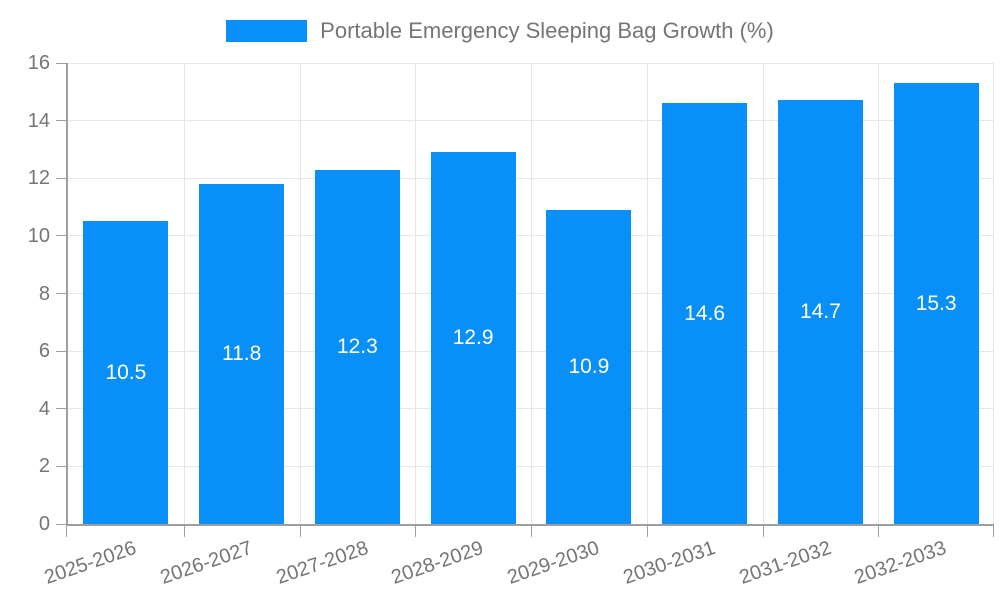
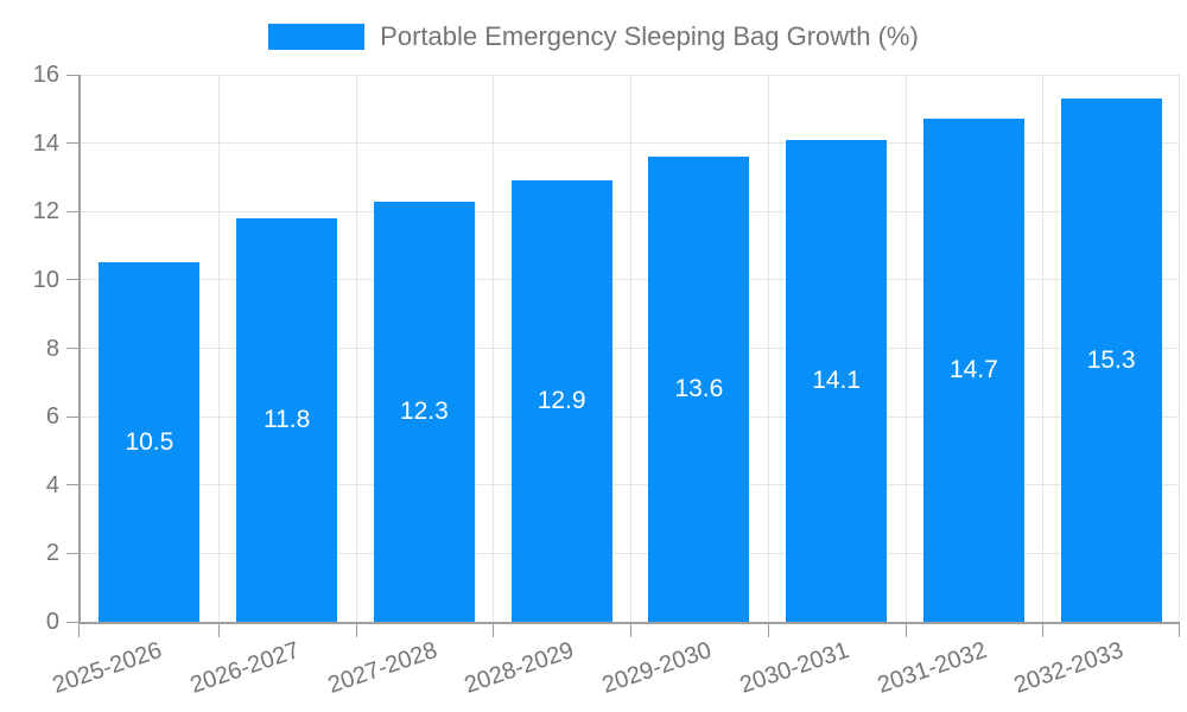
2029-2030: 10.9 -> 13.6
2030-2031: 14.6 -> 14.1
